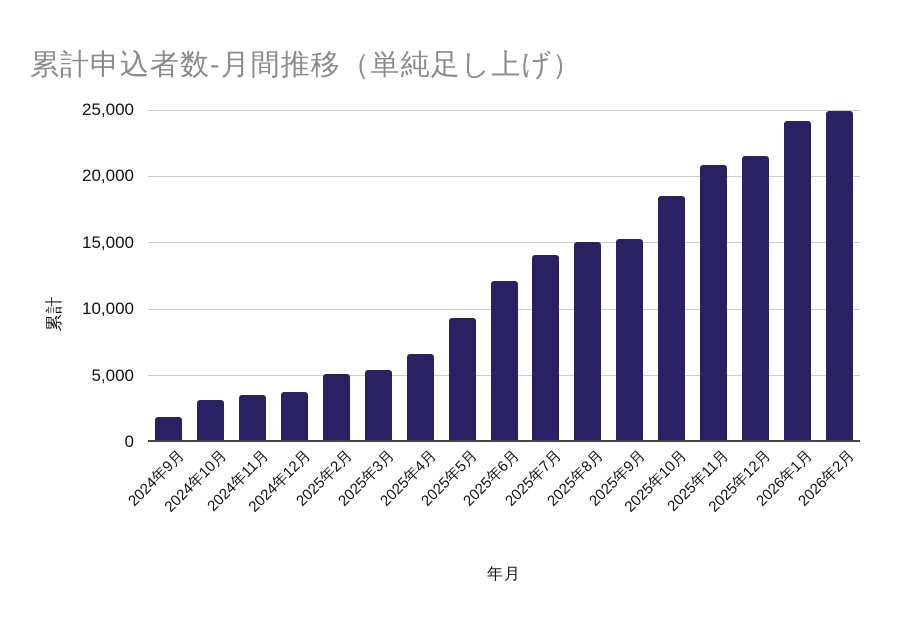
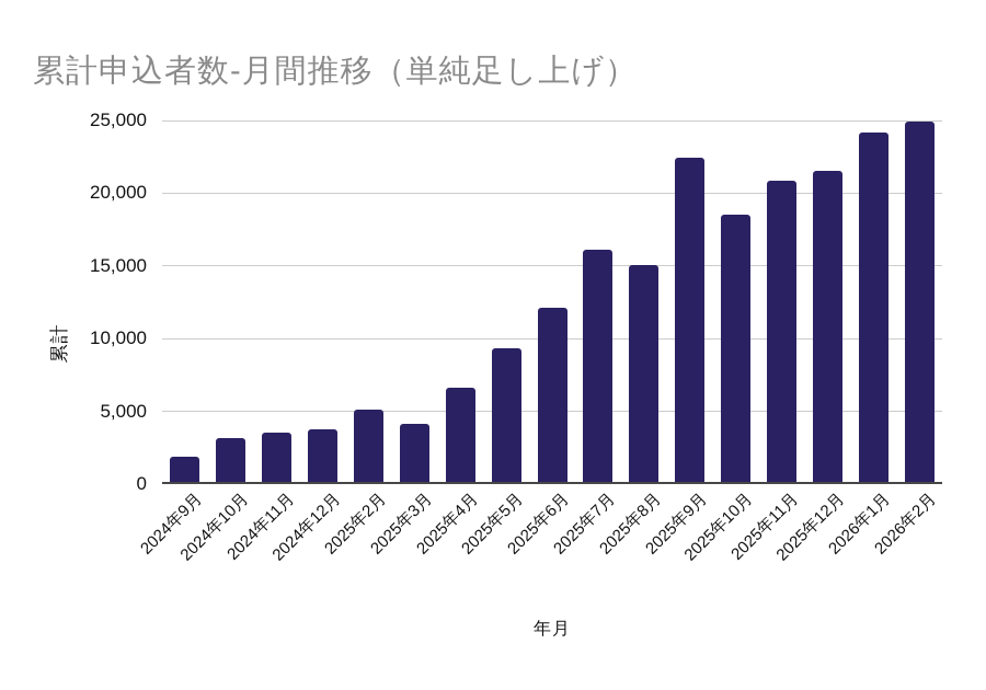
2025年3月: 5300 -> 4000
2025年7月: 13900 -> 16000
2025年9月: 15100 -> 22300
